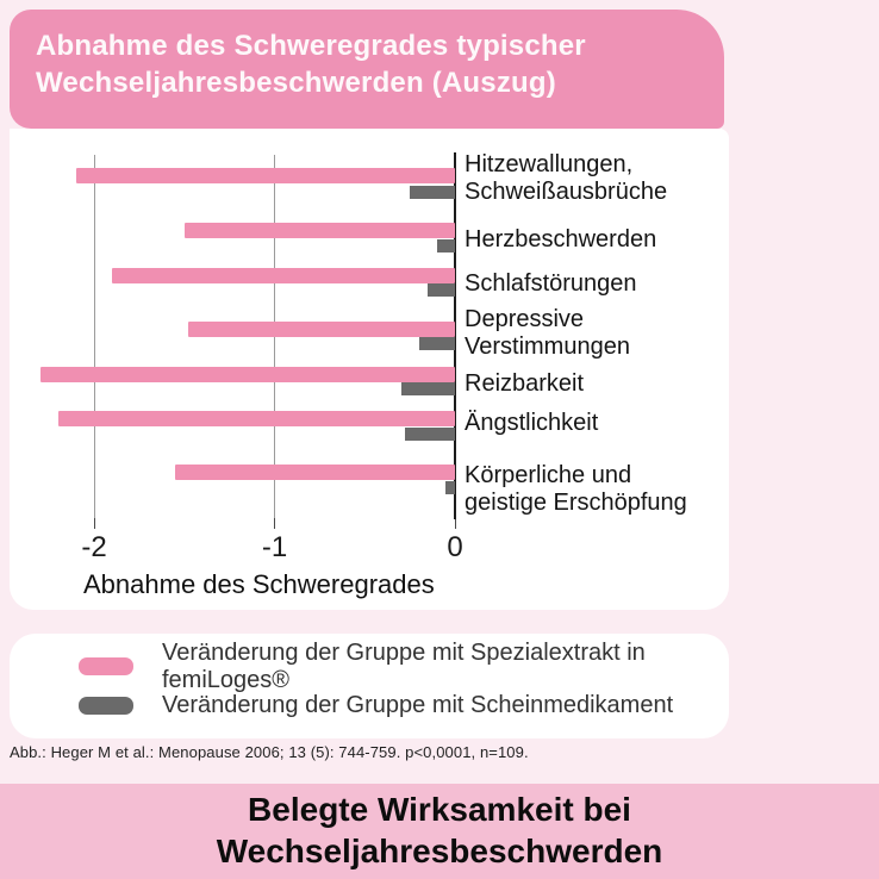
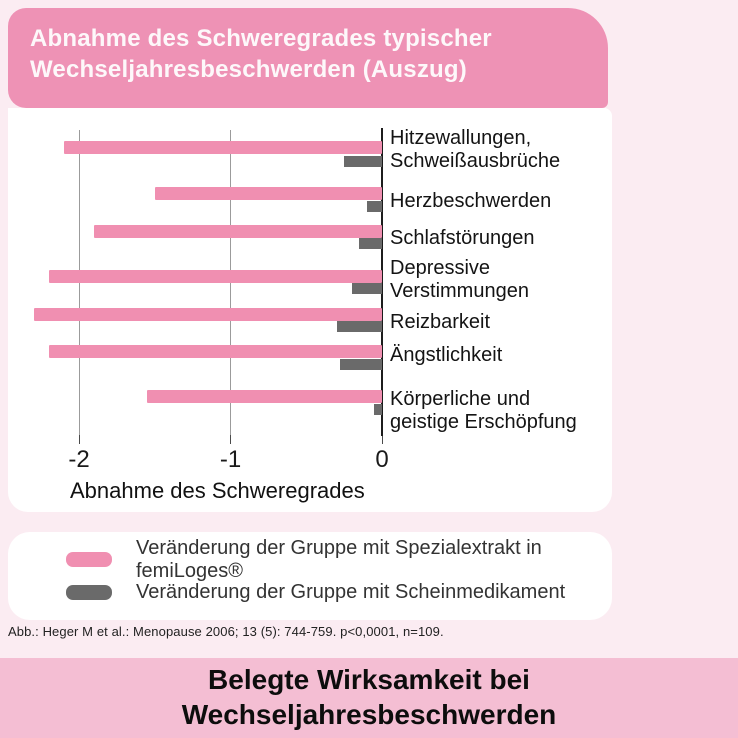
Veränderung der Gruppe mit Spezialextrakt in femiLoges®/Depressive Verstimmungen: -1.48 -> -2.20
